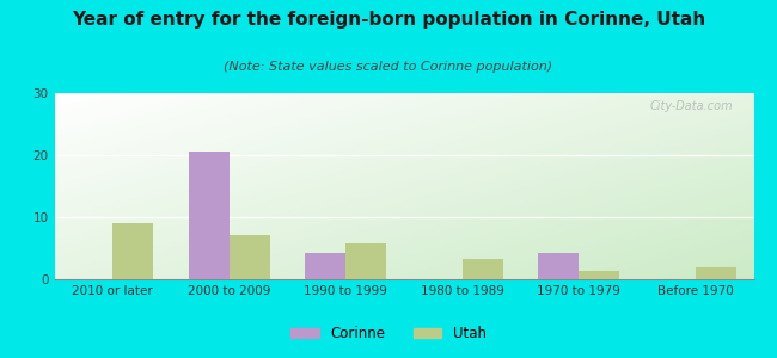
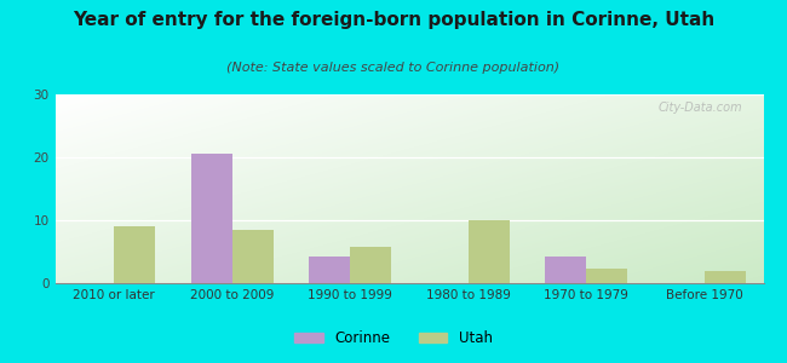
Utah/2000 to 2009: 7.2 -> 8.4
Utah/1980 to 1989: 3.3 -> 10.0
Utah/1970 to 1979: 1.3 -> 2.4
